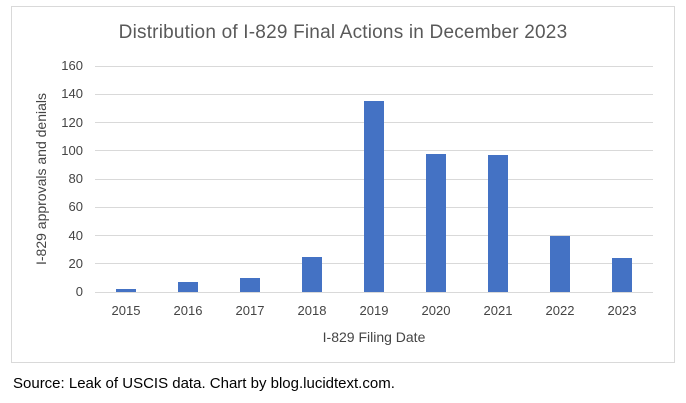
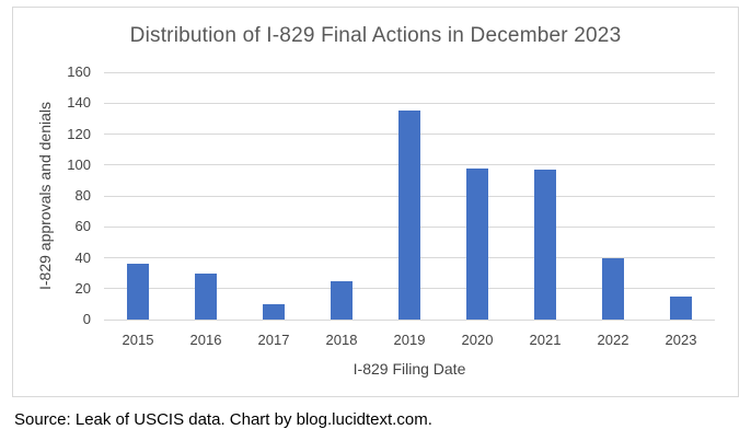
2015: 2 -> 36
2016: 7 -> 30
2023: 24 -> 15
